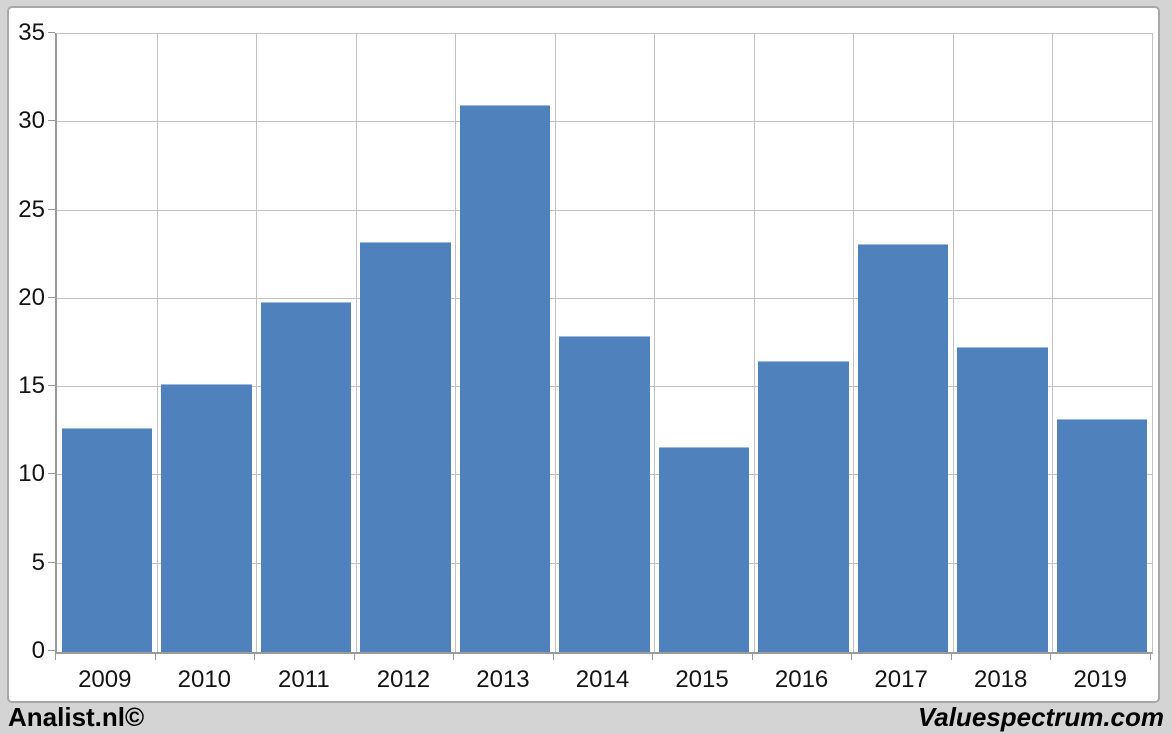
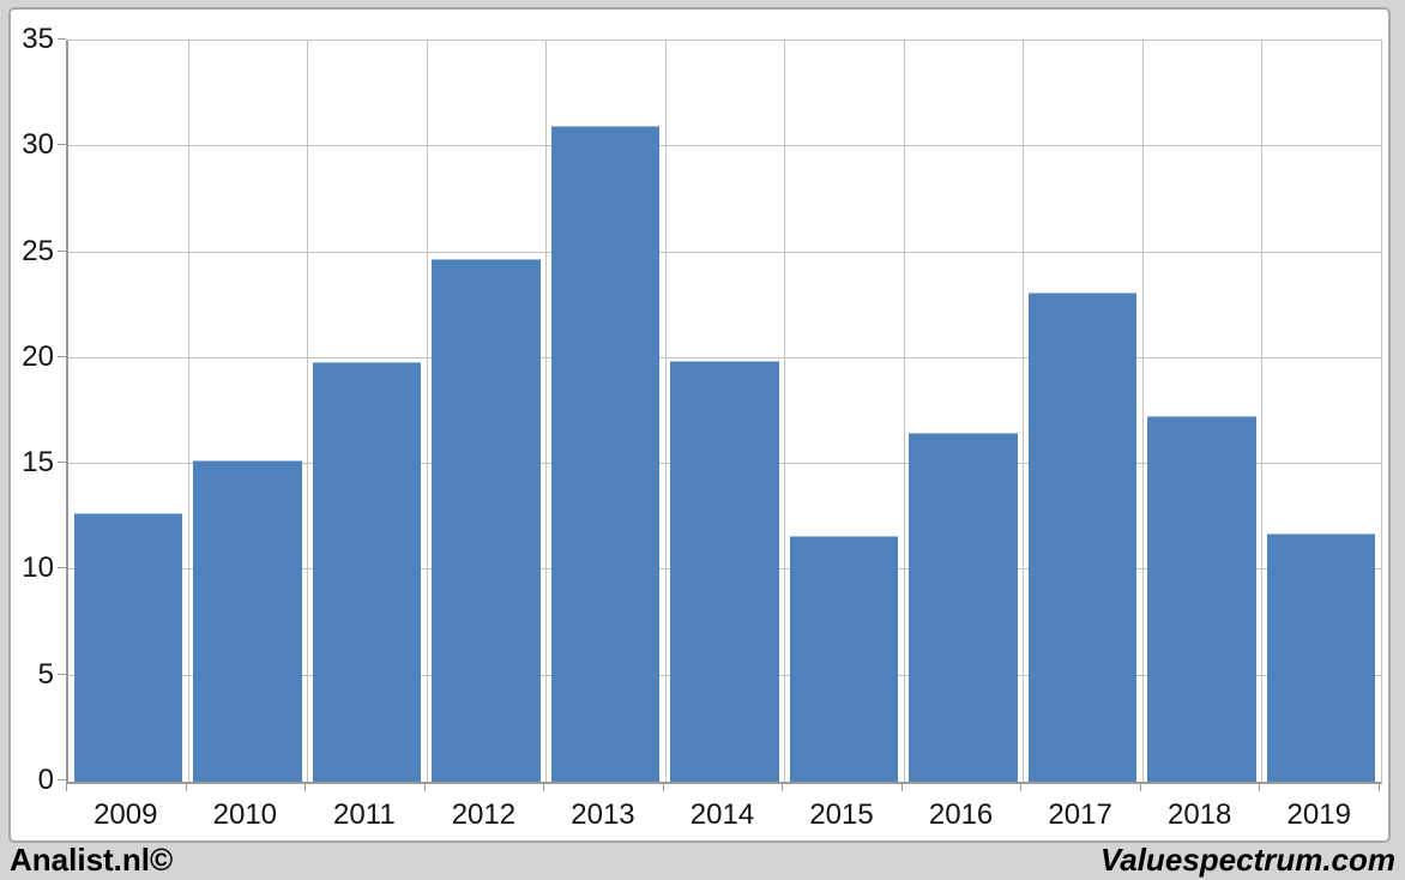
2012: 23.2 -> 24.7
2014: 17.9 -> 19.9
2019: 13.2 -> 11.7
